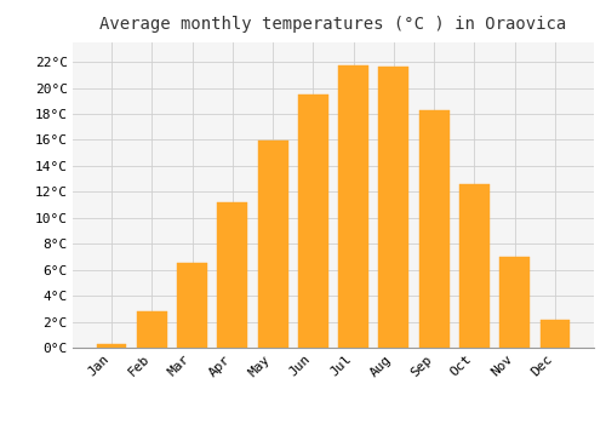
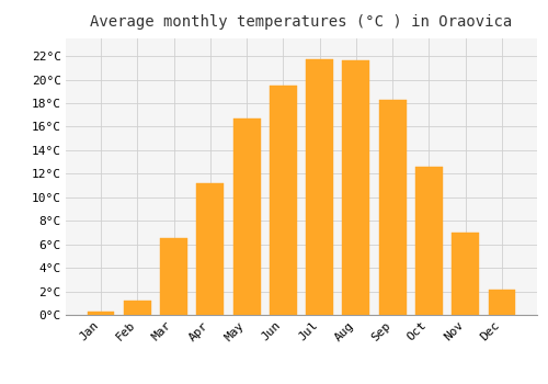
Feb: 2.8°C -> 1.2°C
May: 15.9°C -> 16.7°C
